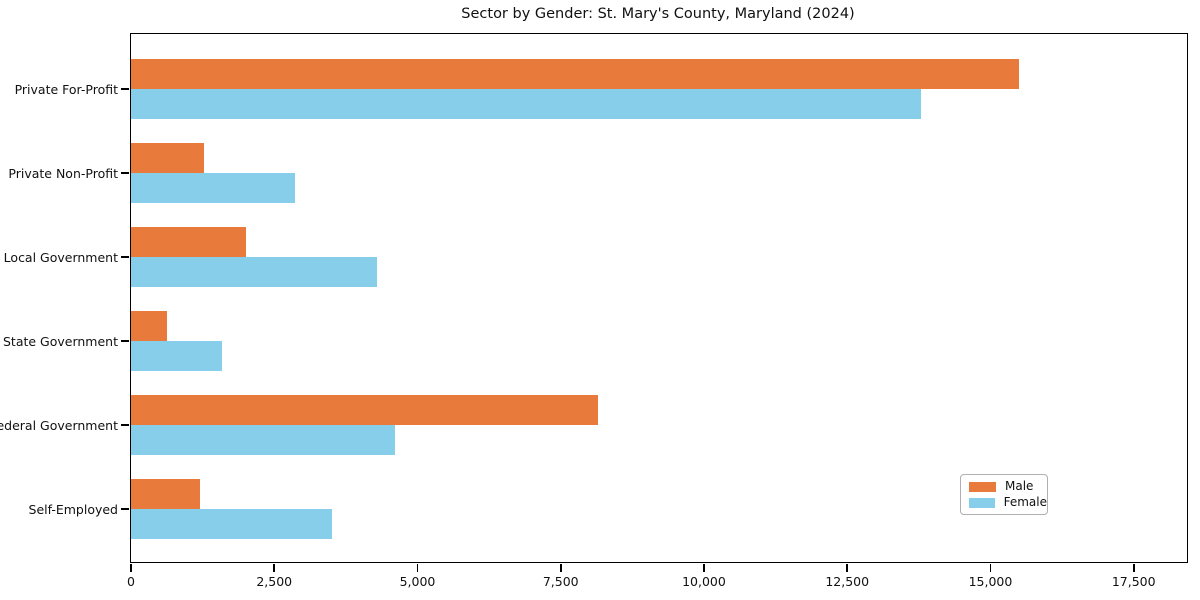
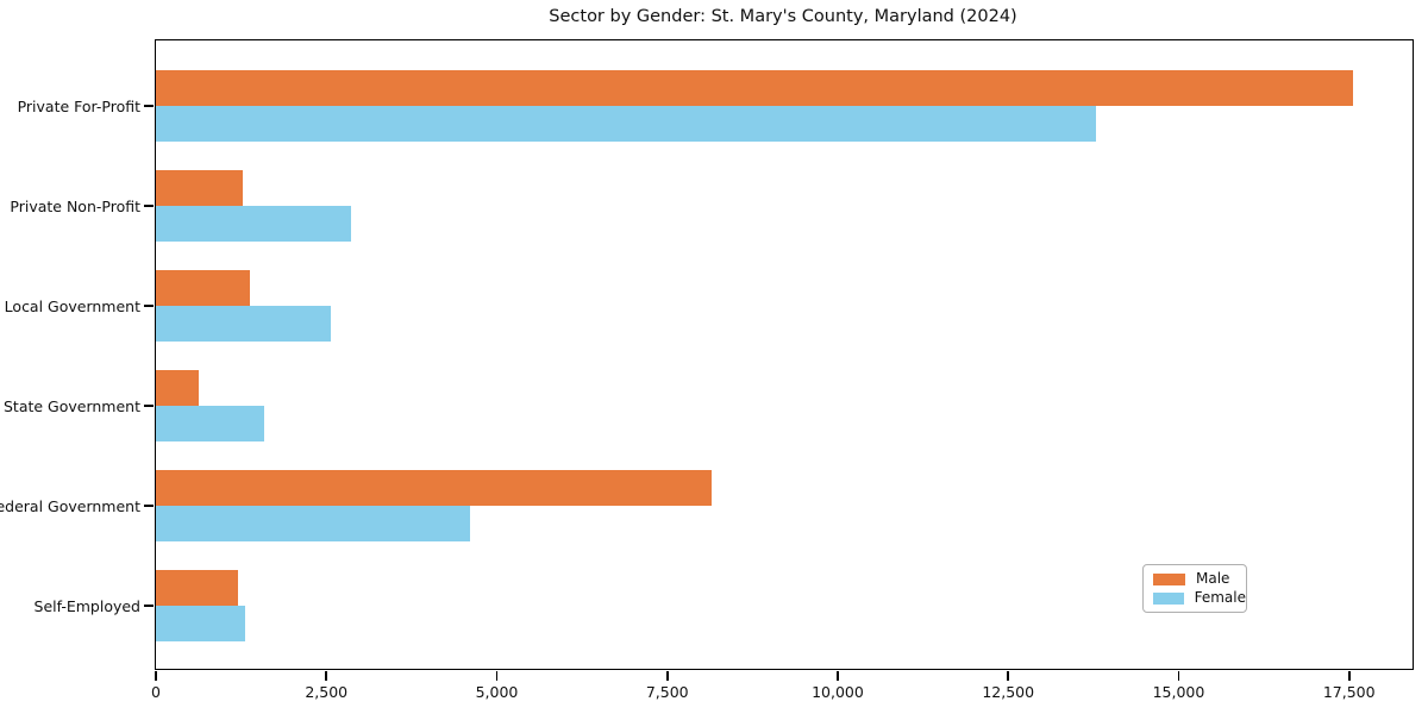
Male/Private For-Profit: 15500 -> 17600
Male/Local Government: 2000 -> 1400
Female/Local Government: 4300 -> 2600
Female/Self-Employed: 3500 -> 1300
